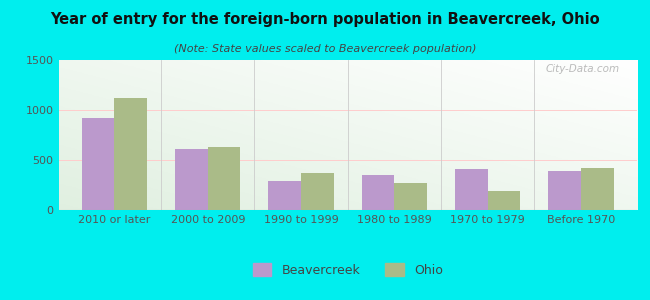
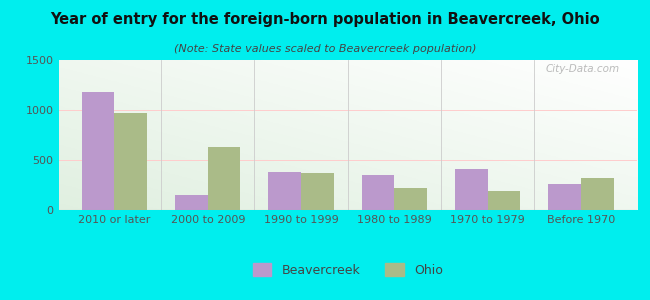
Beavercreek/2010 or later: 920 -> 1180
Ohio/2010 or later: 1120 -> 970
Beavercreek/2000 to 2009: 610 -> 150
Beavercreek/1990 to 1999: 290 -> 380
Ohio/1980 to 1989: 270 -> 220
Beavercreek/Before 1970: 390 -> 260
Ohio/Before 1970: 420 -> 320
